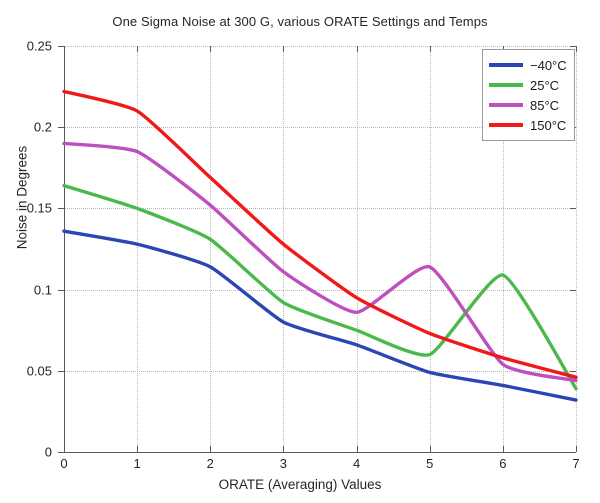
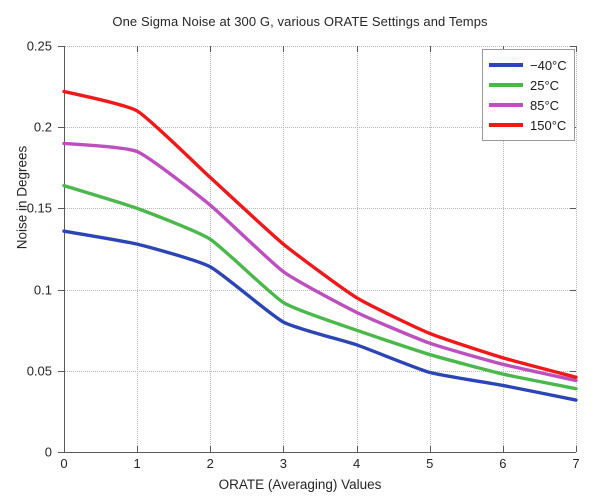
85°C/5: 0.114 -> 0.067
25°C/6: 0.109 -> 0.048
